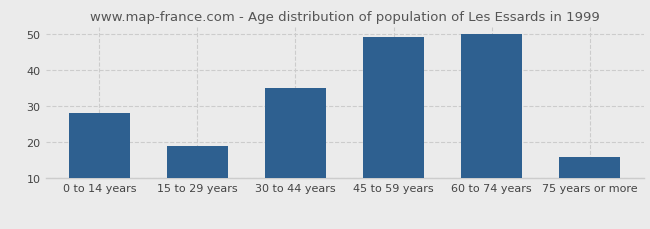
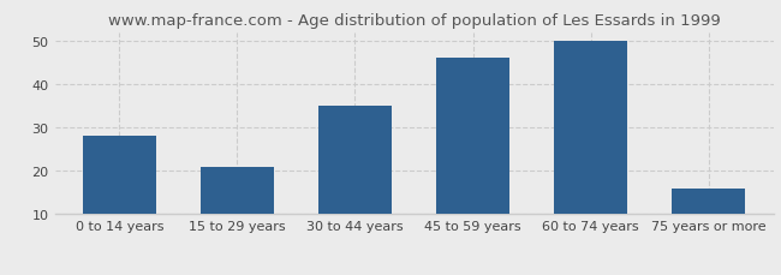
15 to 29 years: 19 -> 21
45 to 59 years: 49 -> 46
